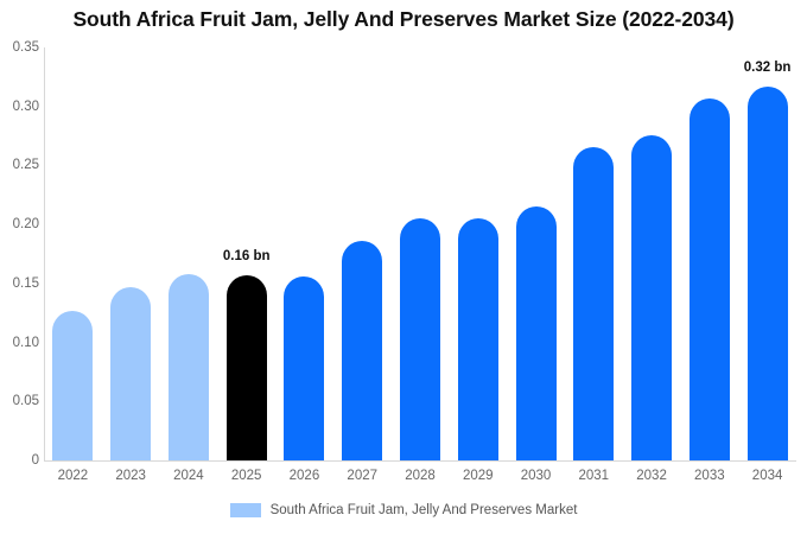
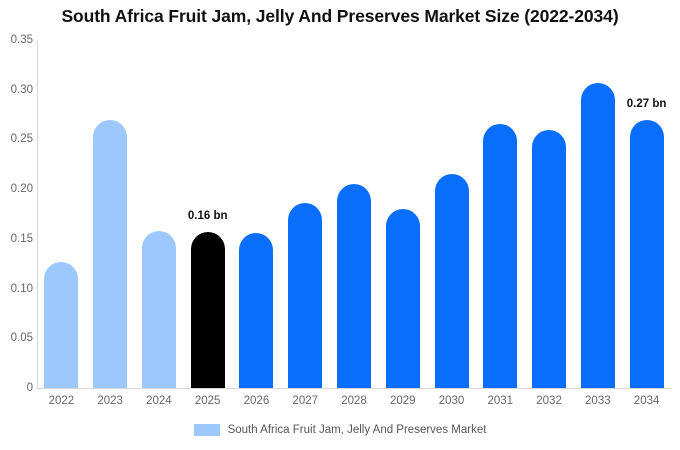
2023: 0.15 -> 0.27
2029: 0.20 -> 0.18
2032: 0.28 -> 0.26
2034: 0.32 -> 0.27
